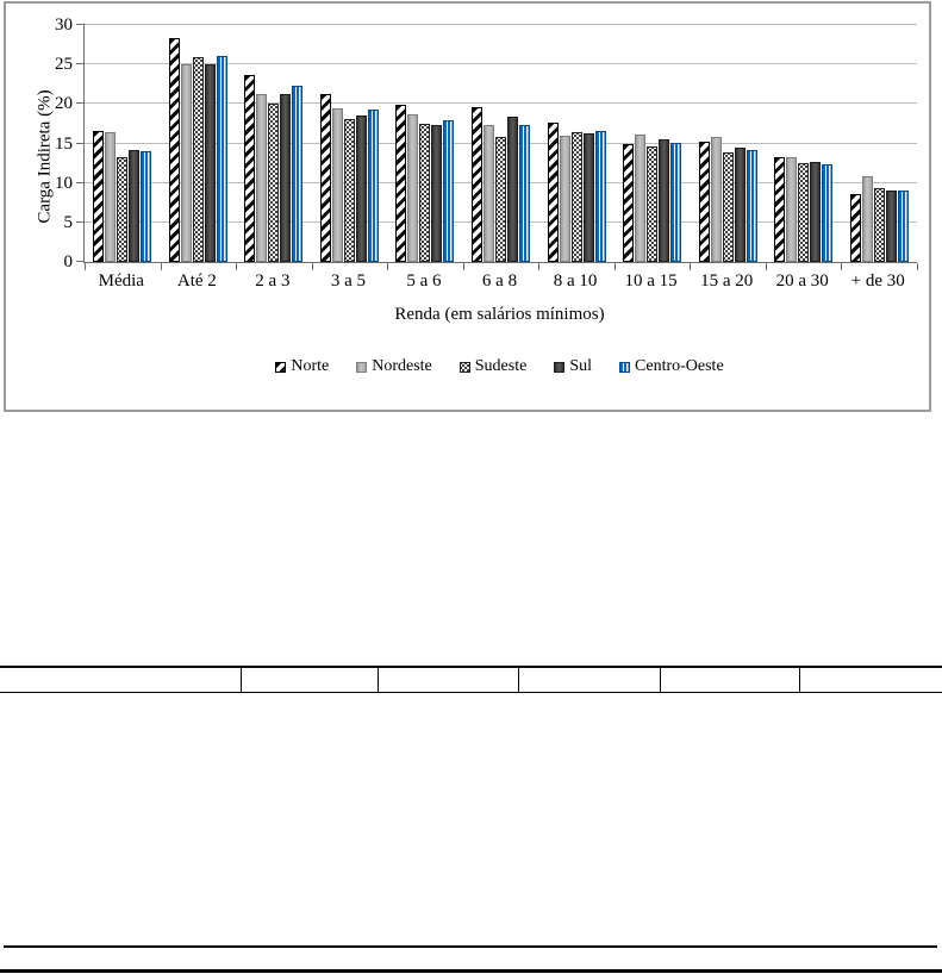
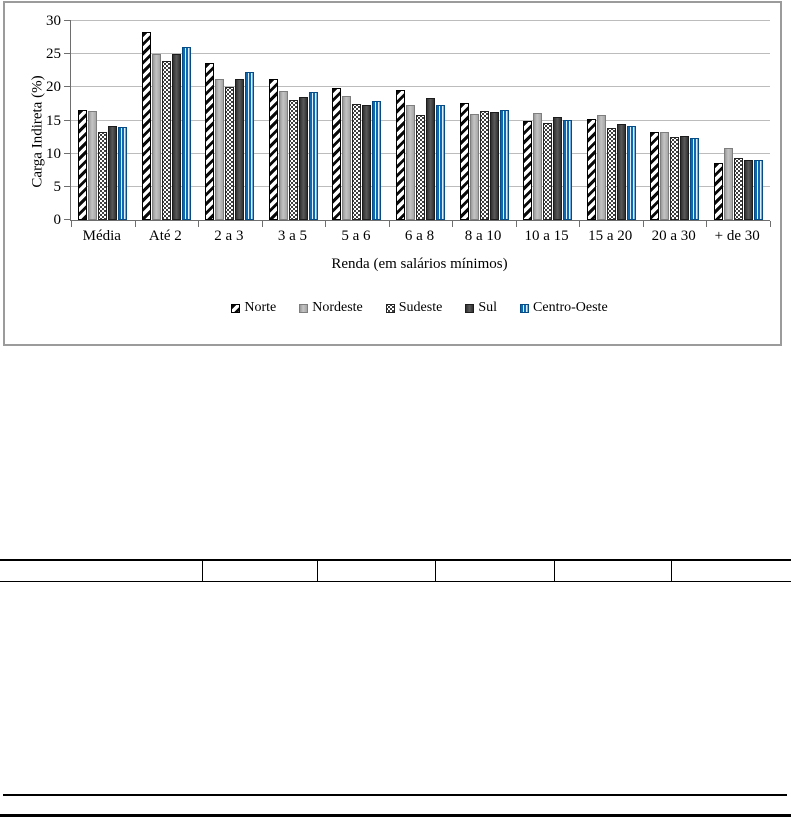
Sudeste/Até 2: 26 -> 24
